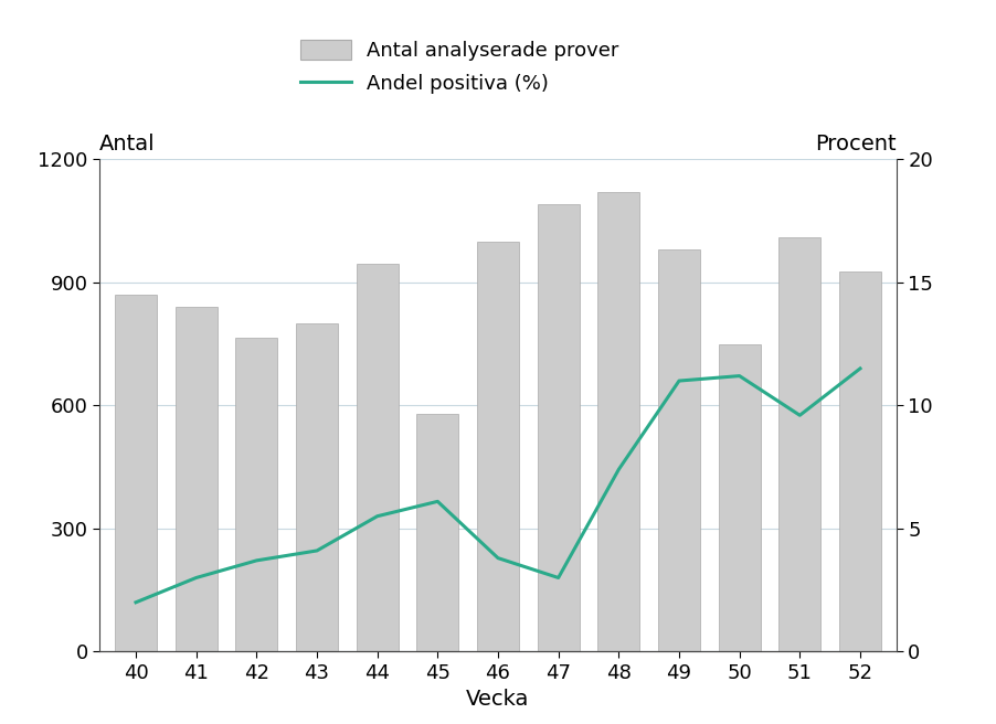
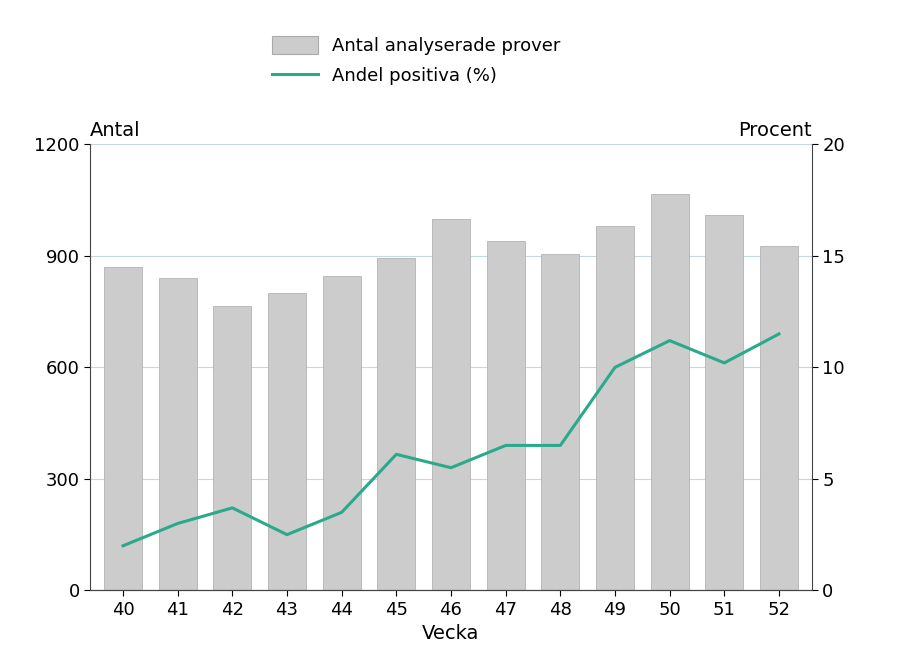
Andel positiva (%)/43: 4.1 -> 2.5
Antal analyserade prover/44: 945 -> 845
Andel positiva (%)/44: 5.5 -> 3.5
Antal analyserade prover/45: 580 -> 895
Andel positiva (%)/46: 3.8 -> 5.5
Antal analyserade prover/47: 1090 -> 940
Andel positiva (%)/47: 3.0 -> 6.5
Antal analyserade prover/48: 1120 -> 905
Andel positiva (%)/48: 7.4 -> 6.5
Andel positiva (%)/49: 11.0 -> 10.0
Antal analyserade prover/50: 750 -> 1067
Andel positiva (%)/51: 9.6 -> 10.2
